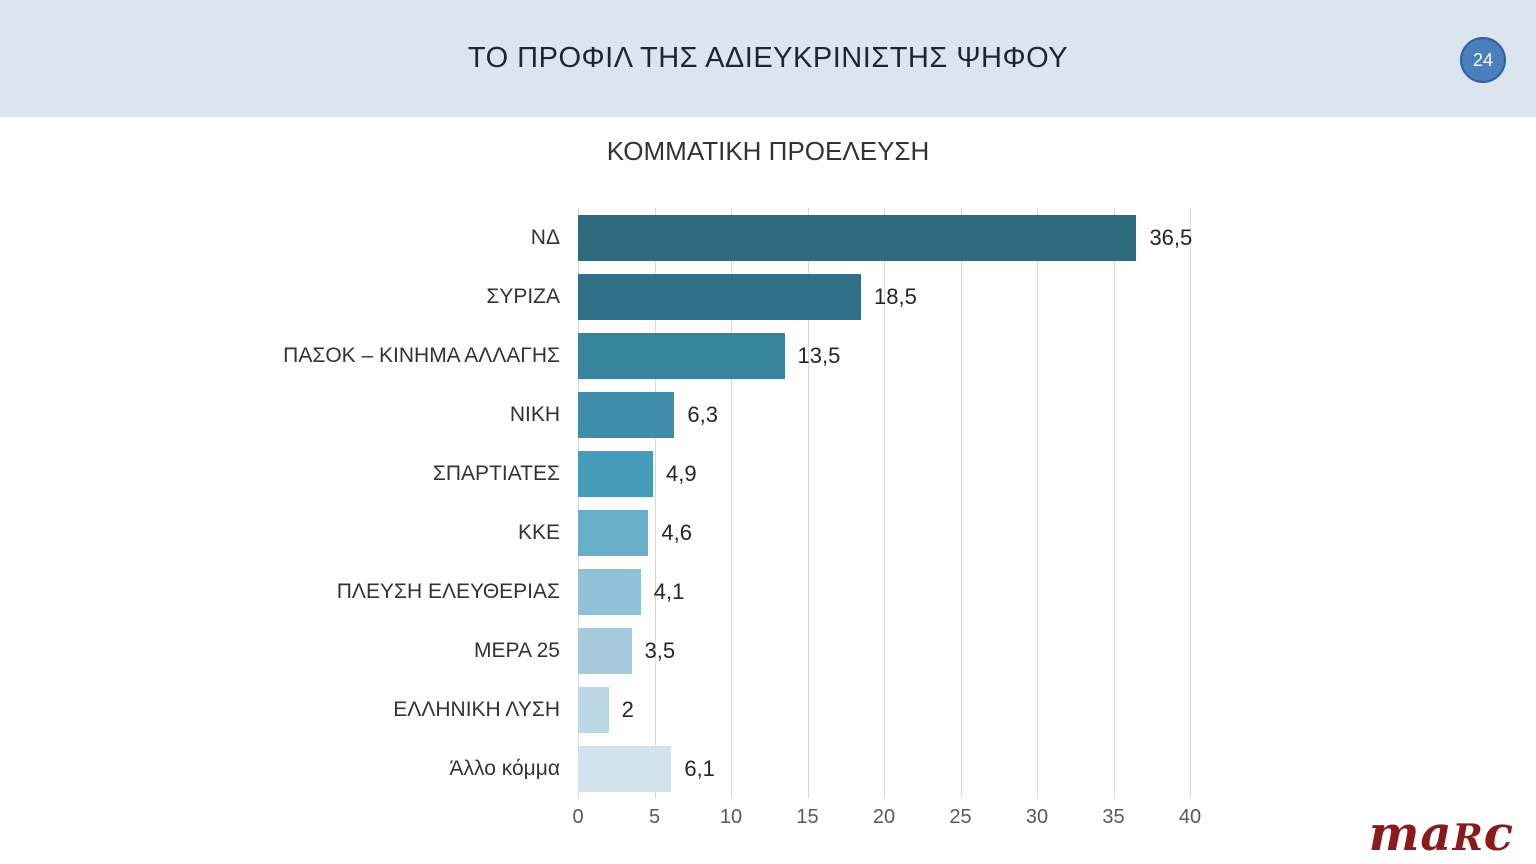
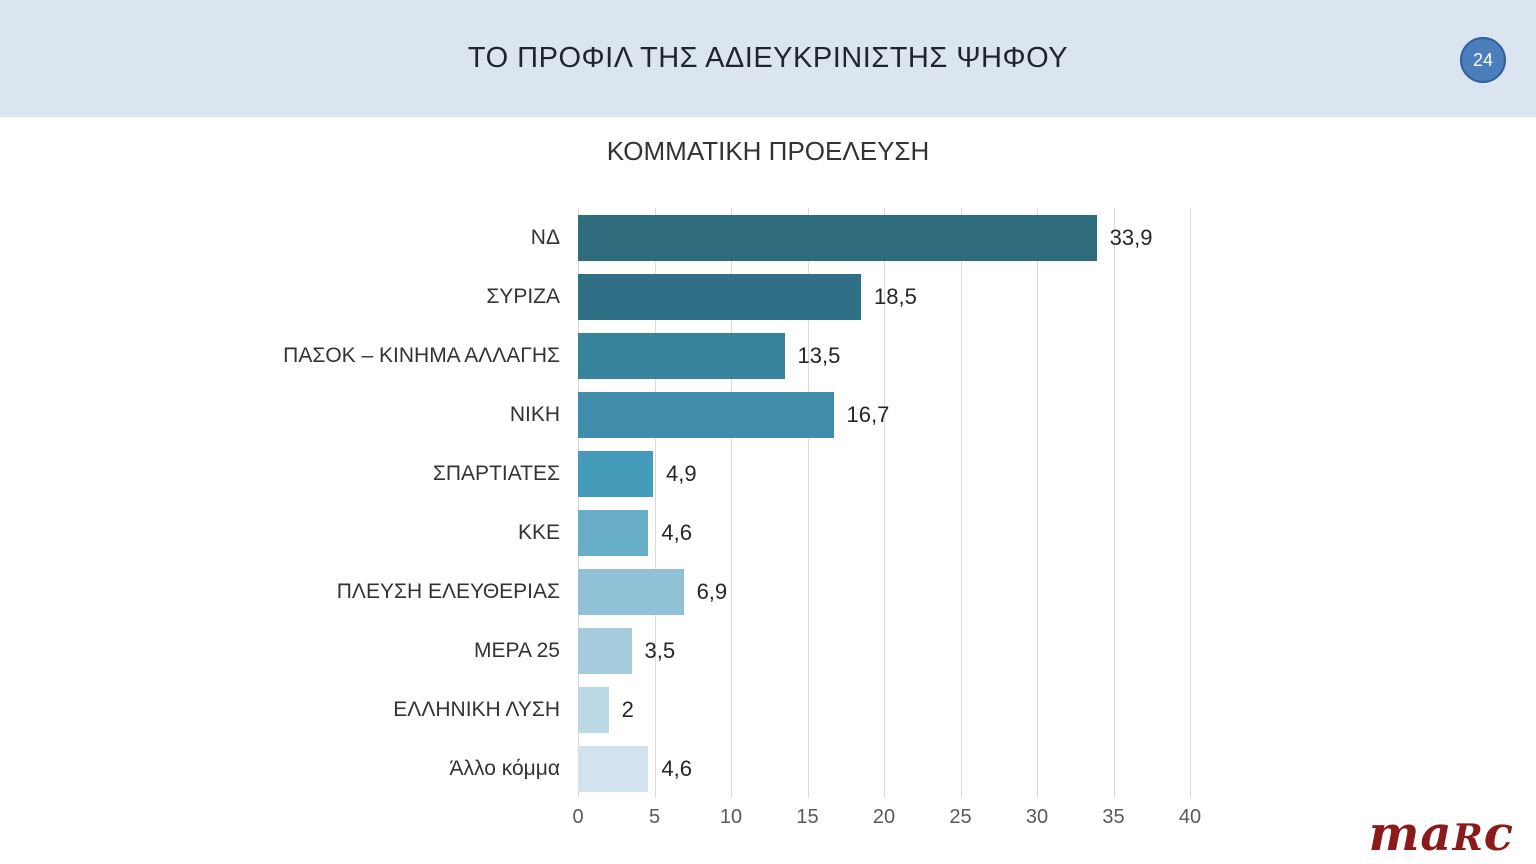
ΝΔ: 36,5 -> 33,9
ΝΙΚΗ: 6,3 -> 16,7
ΠΛΕΥΣΗ ΕΛΕΥΘΕΡΙΑΣ: 4,1 -> 6,9
Άλλο κόμμα: 6,1 -> 4,6
